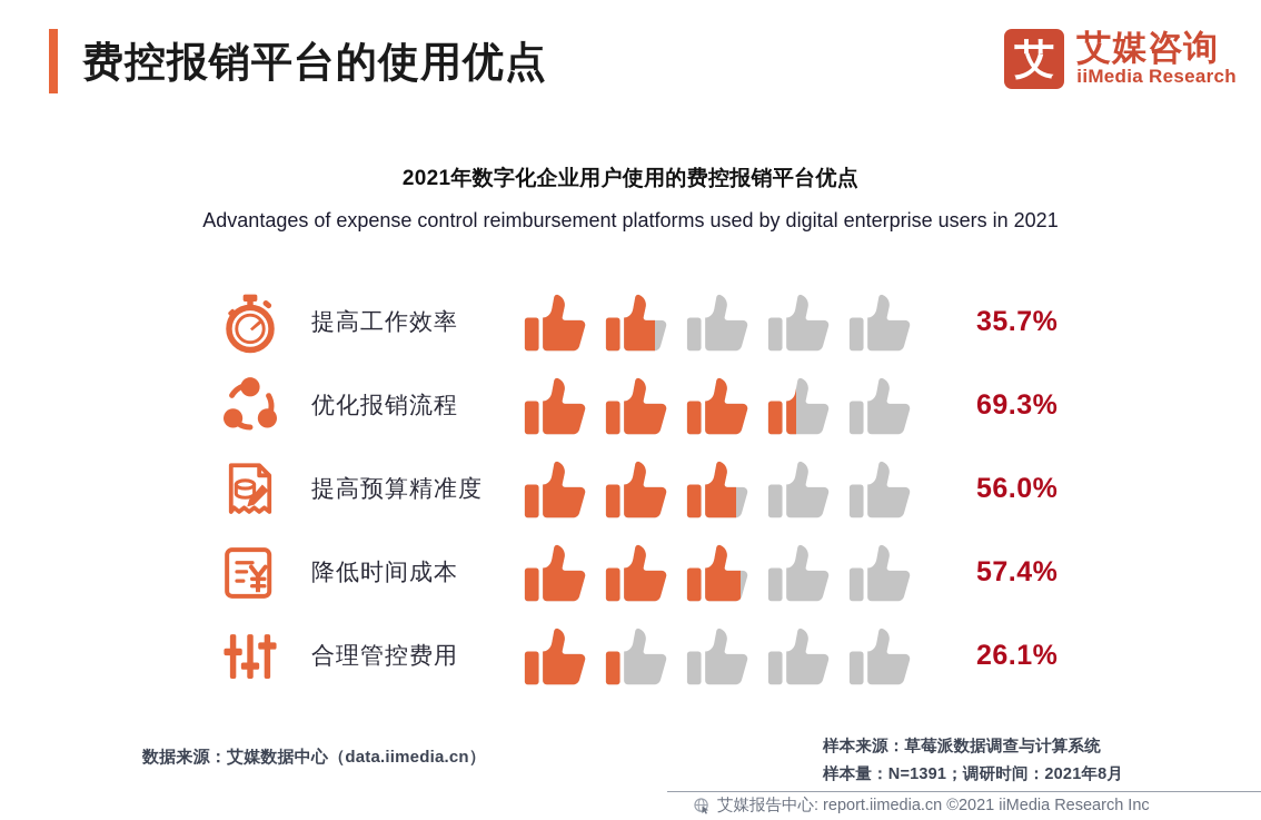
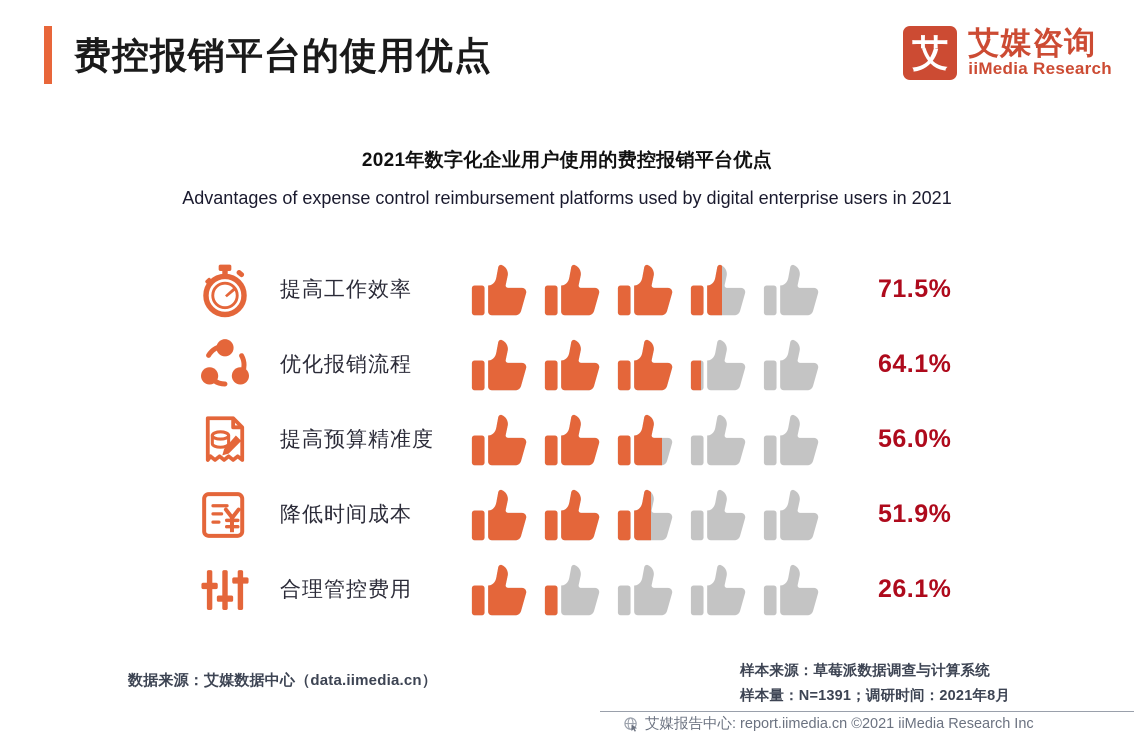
提高工作效率: 35.7% -> 71.5%
优化报销流程: 69.3% -> 64.1%
降低时间成本: 57.4% -> 51.9%
